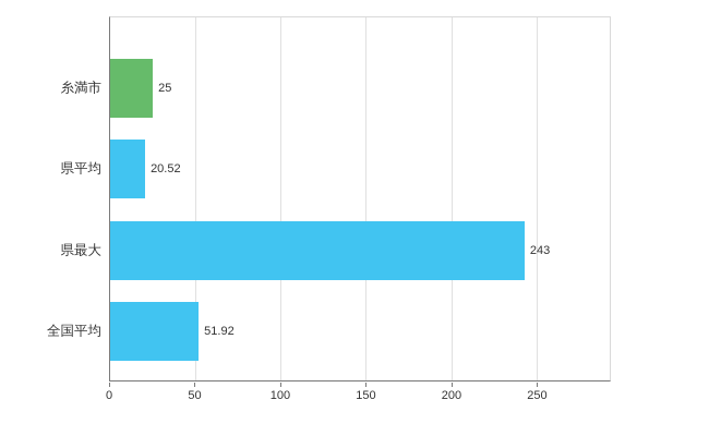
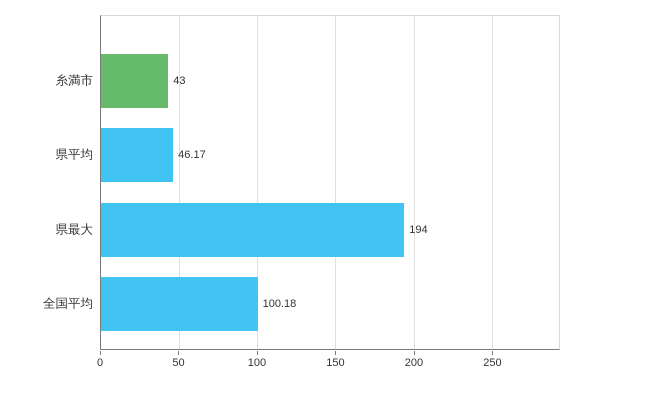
糸満市: 25 -> 43
県平均: 20.52 -> 46.17
県最大: 243 -> 194
全国平均: 51.92 -> 100.18
